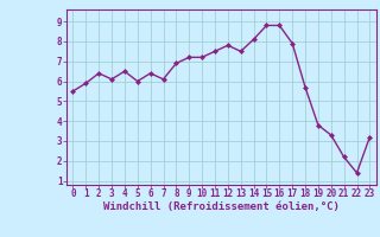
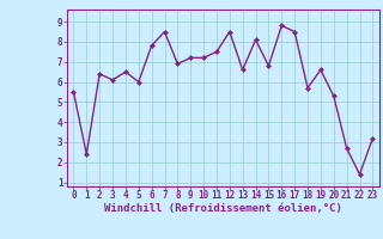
1: 5.9 -> 2.4
6: 6.4 -> 7.8
7: 6.1 -> 8.5
12: 7.8 -> 8.5
13: 7.5 -> 6.6
15: 8.8 -> 6.8
17: 7.9 -> 8.5
19: 3.8 -> 6.6
20: 3.3 -> 5.3
21: 2.2 -> 2.7
